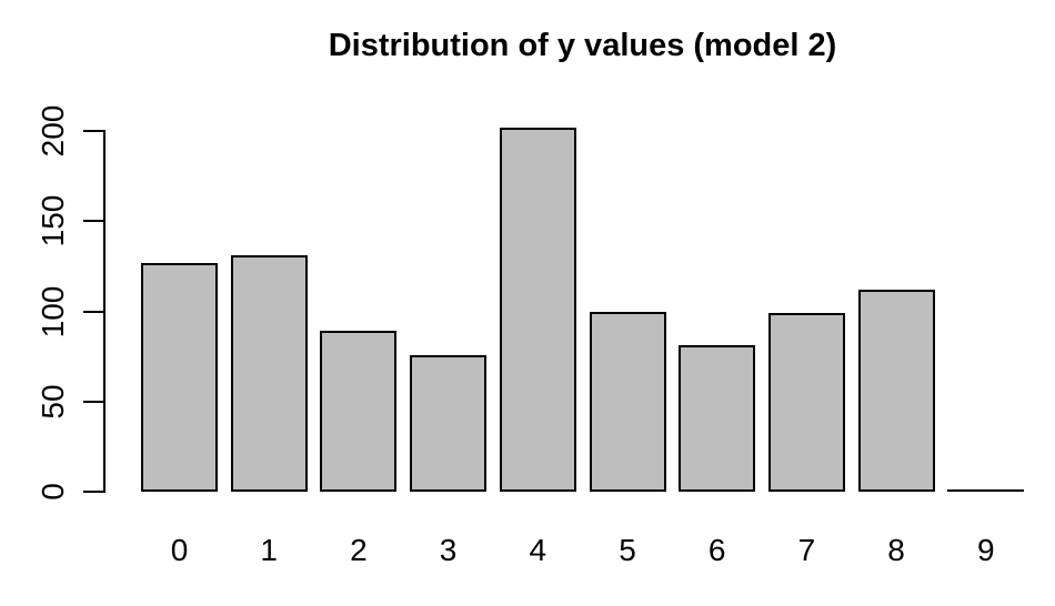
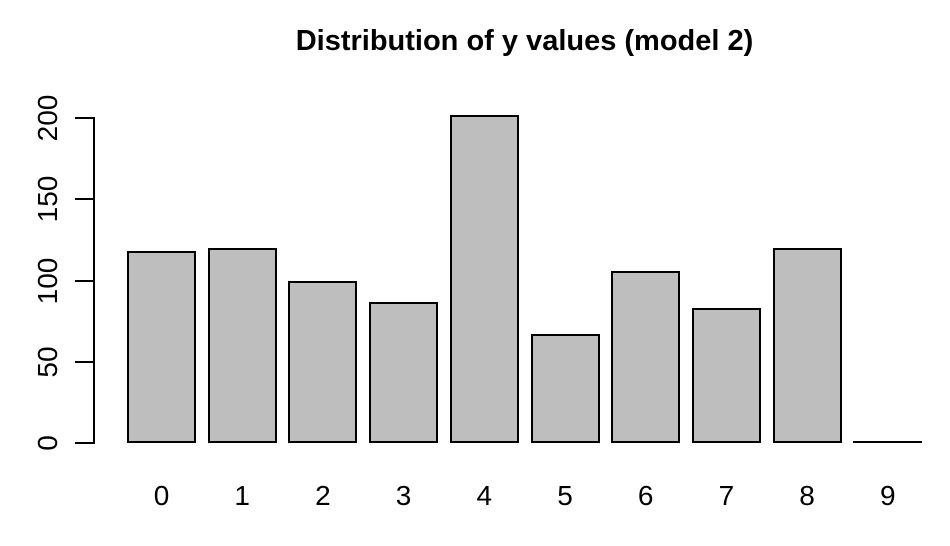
0: 127 -> 118
1: 131 -> 120
2: 89 -> 100
3: 76 -> 87
5: 100 -> 67
6: 81 -> 106
7: 99 -> 83
8: 112 -> 120
